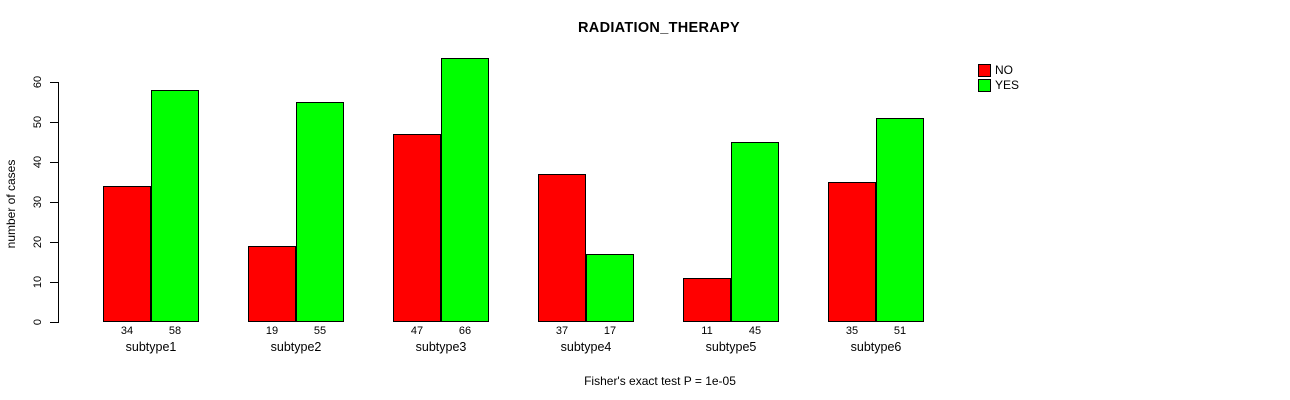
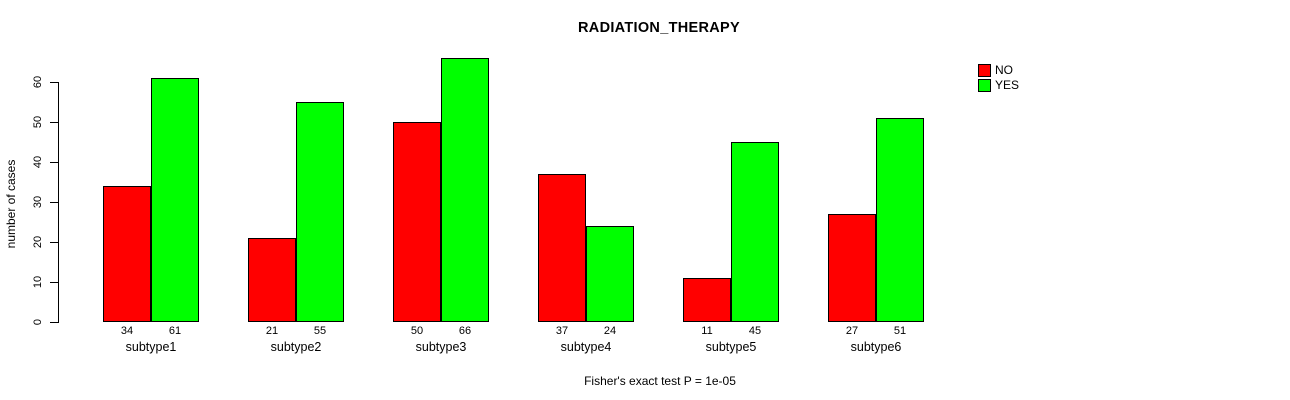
YES/subtype1: 58 -> 61
NO/subtype2: 19 -> 21
NO/subtype3: 47 -> 50
YES/subtype4: 17 -> 24
NO/subtype6: 35 -> 27
